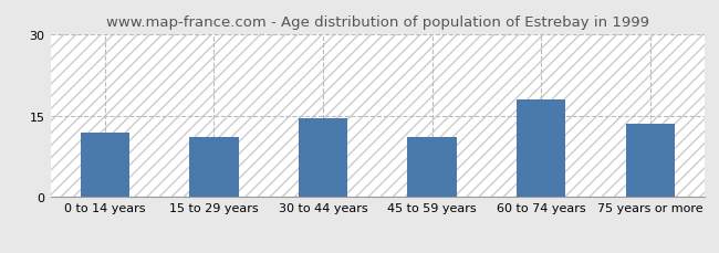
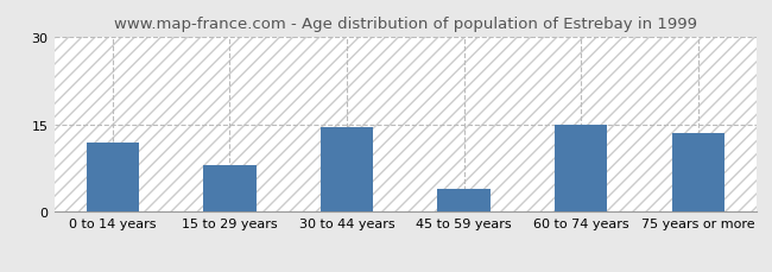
15 to 29 years: 11.0 -> 8.0
45 to 59 years: 11.0 -> 4.0
60 to 74 years: 18.0 -> 15.0
